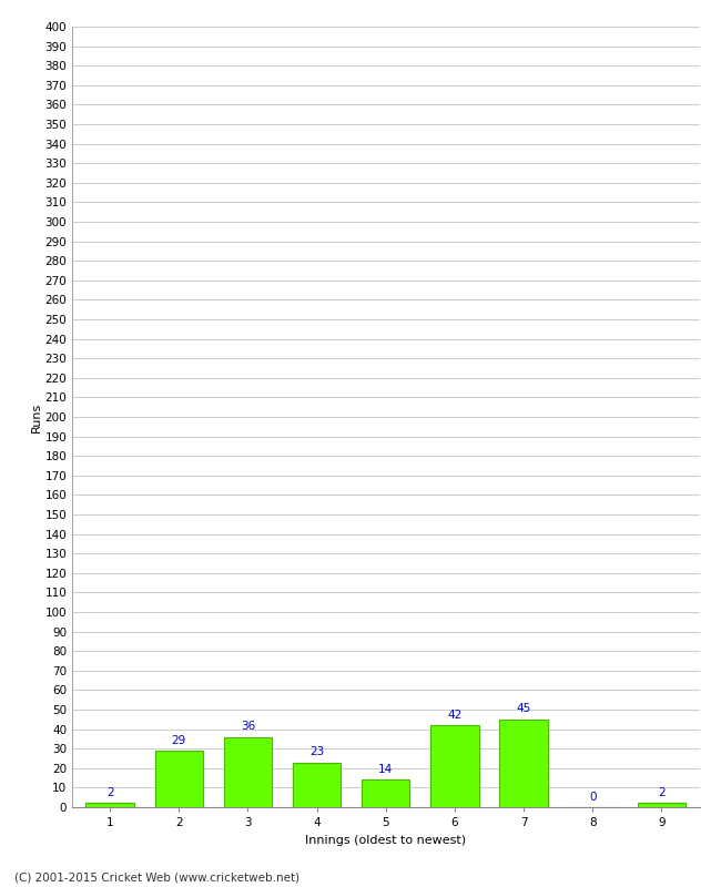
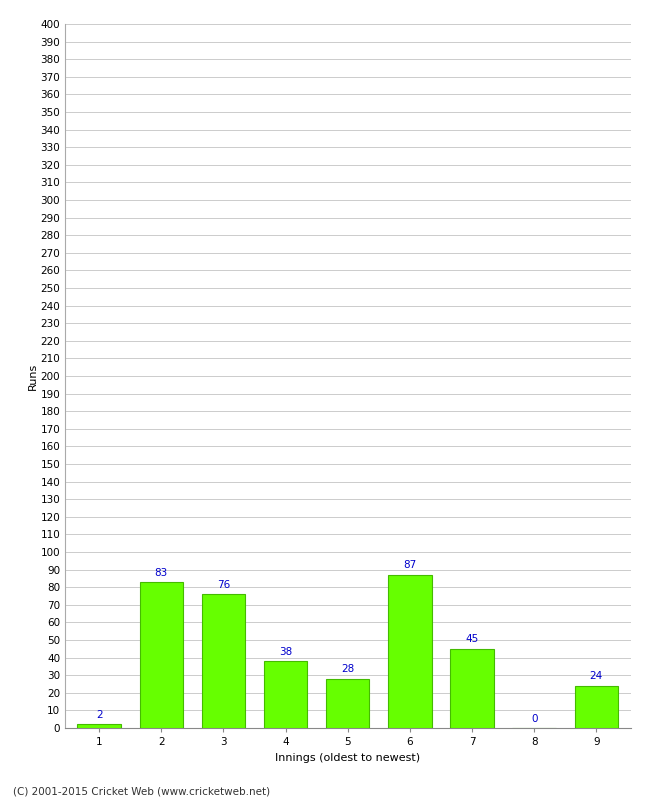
2: 29 -> 83
3: 36 -> 76
4: 23 -> 38
5: 14 -> 28
6: 42 -> 87
9: 2 -> 24
